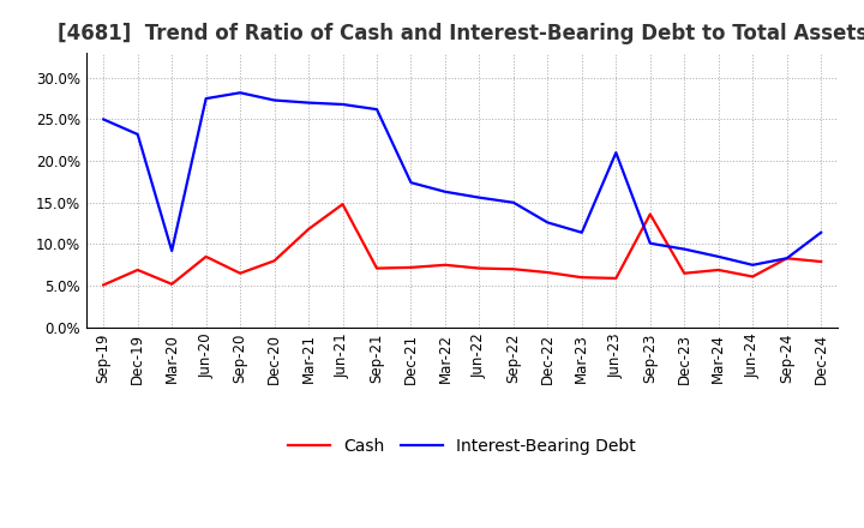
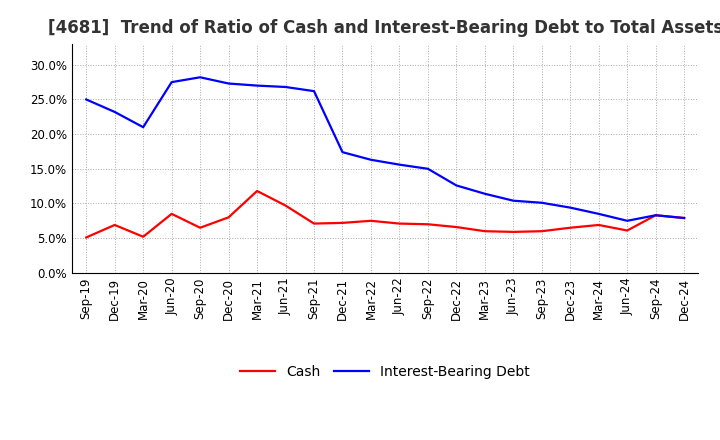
Interest-Bearing Debt/Mar-20: 9.2% -> 21.0%
Cash/Jun-21: 14.8% -> 9.7%
Interest-Bearing Debt/Jun-23: 21.0% -> 10.4%
Cash/Sep-23: 13.6% -> 6.0%
Interest-Bearing Debt/Dec-24: 11.4% -> 7.9%
